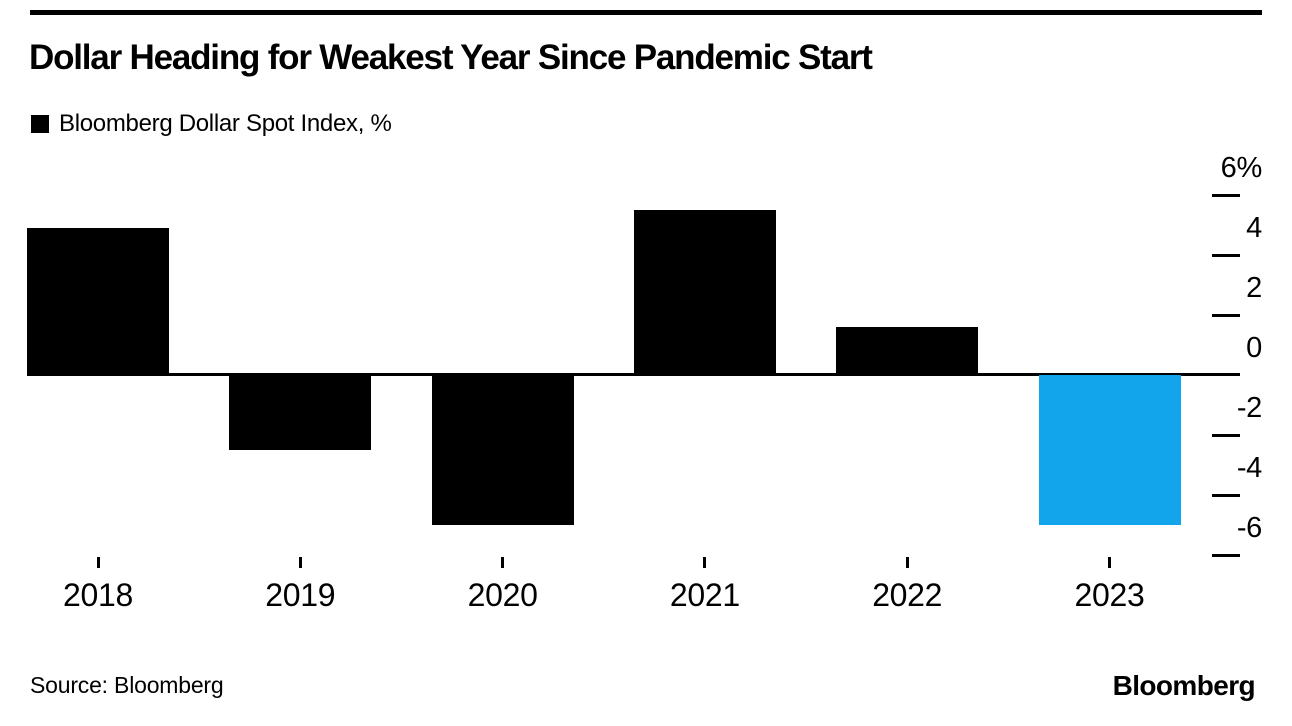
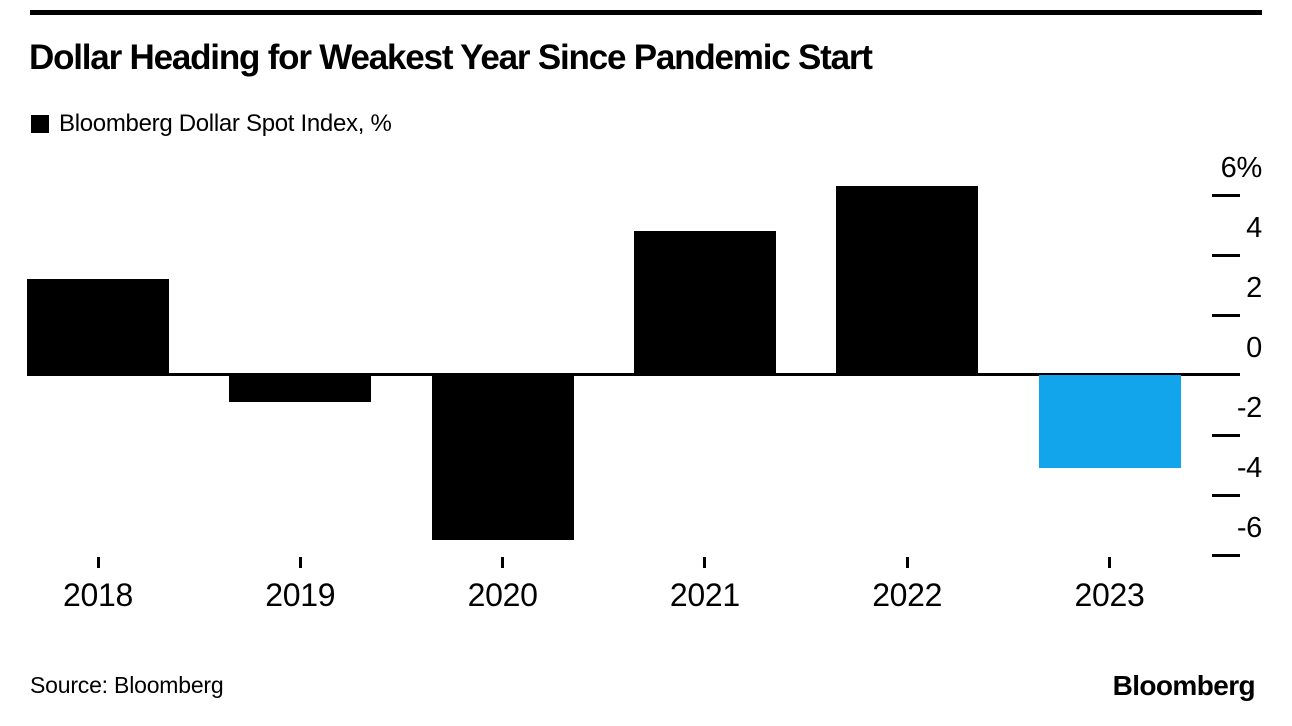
2018: 4.9% -> 3.2%
2019: -2.5% -> -0.9%
2020: -5.0% -> -5.5%
2021: 5.5% -> 4.8%
2022: 1.6% -> 6.3%
2023: -5.0% -> -3.1%
